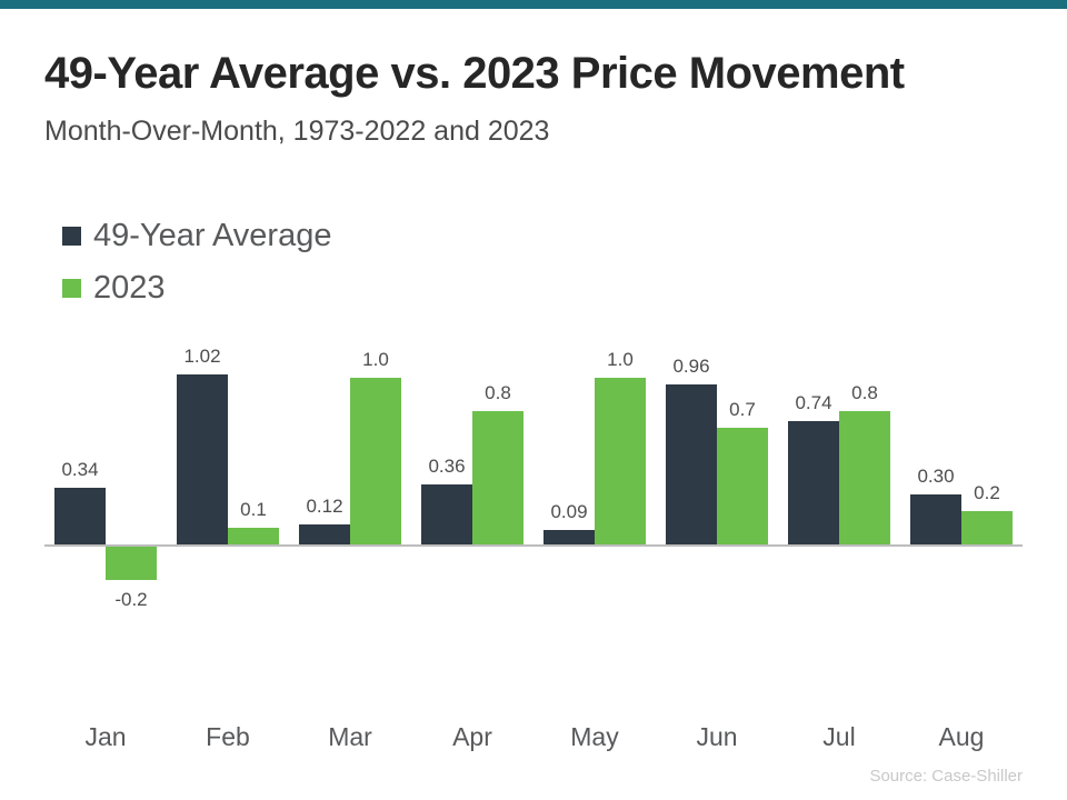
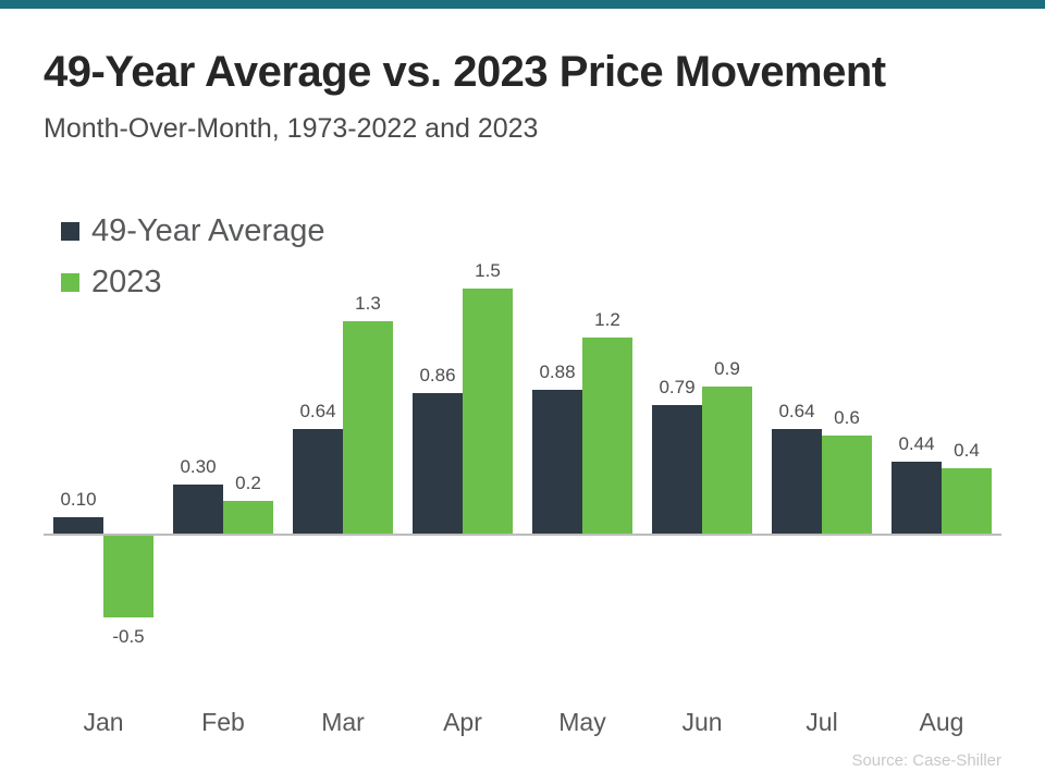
49-Year Average/Jan: 0.34 -> 0.10
2023/Jan: -0.2 -> -0.5
49-Year Average/Feb: 1.02 -> 0.30
2023/Feb: 0.1 -> 0.2
49-Year Average/Mar: 0.12 -> 0.64
2023/Mar: 1.0 -> 1.3
49-Year Average/Apr: 0.36 -> 0.86
2023/Apr: 0.8 -> 1.5
49-Year Average/May: 0.09 -> 0.88
2023/May: 1.0 -> 1.2
49-Year Average/Jun: 0.96 -> 0.79
2023/Jun: 0.7 -> 0.9
49-Year Average/Jul: 0.74 -> 0.64
2023/Jul: 0.8 -> 0.6
49-Year Average/Aug: 0.30 -> 0.44
2023/Aug: 0.2 -> 0.4
